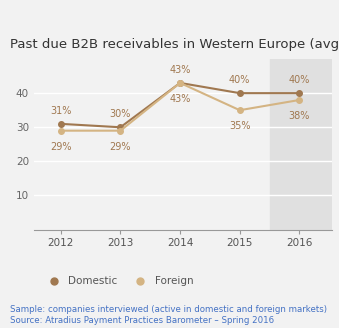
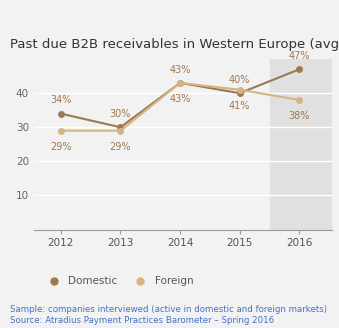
Domestic/2012: 31% -> 34%
Foreign/2015: 35% -> 41%
Domestic/2016: 40% -> 47%
